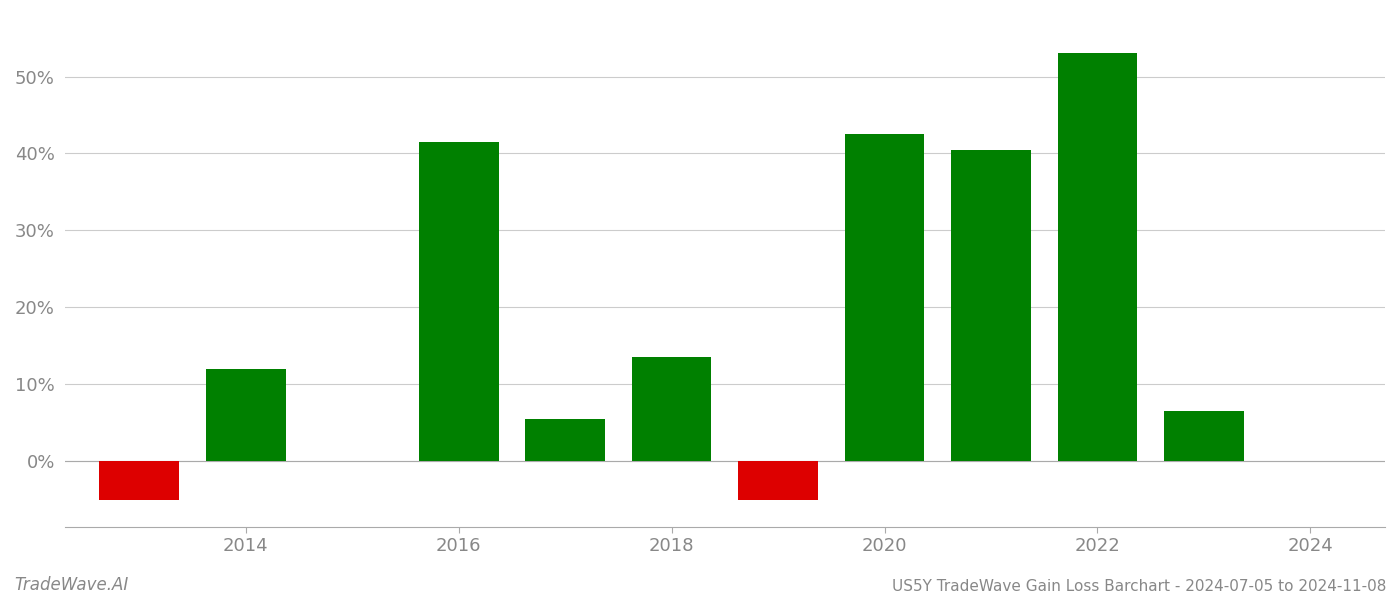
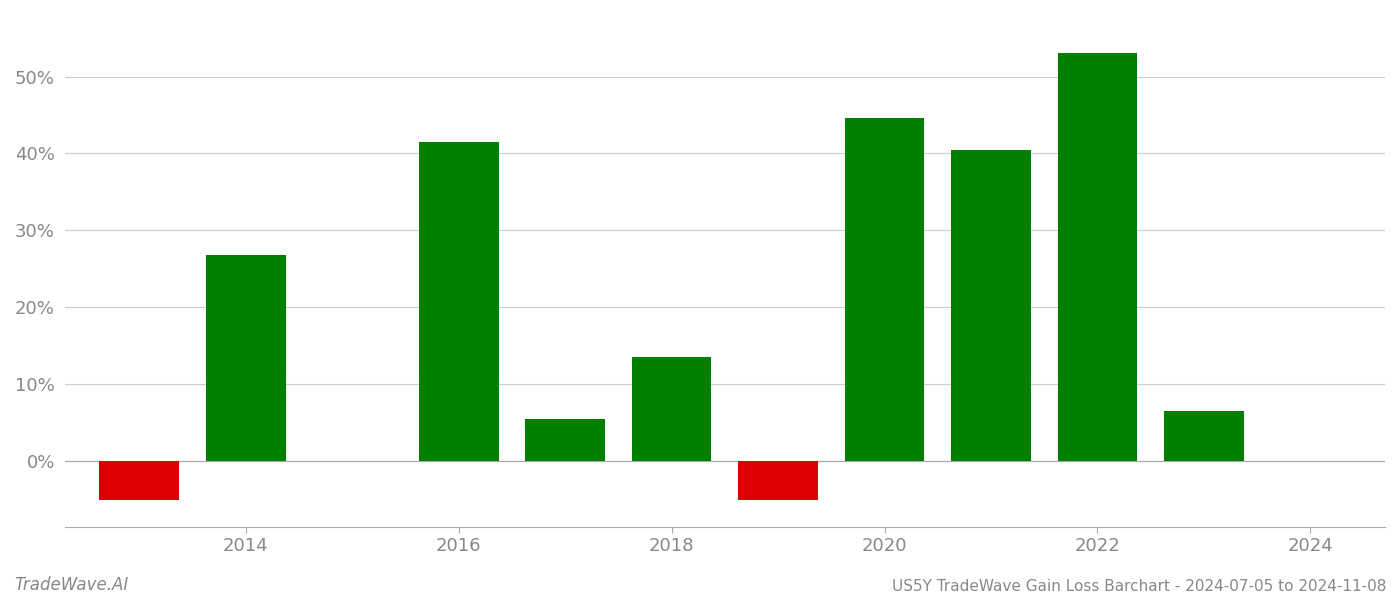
2014: 12.0% -> 26.8%
2020: 42.5% -> 44.6%
